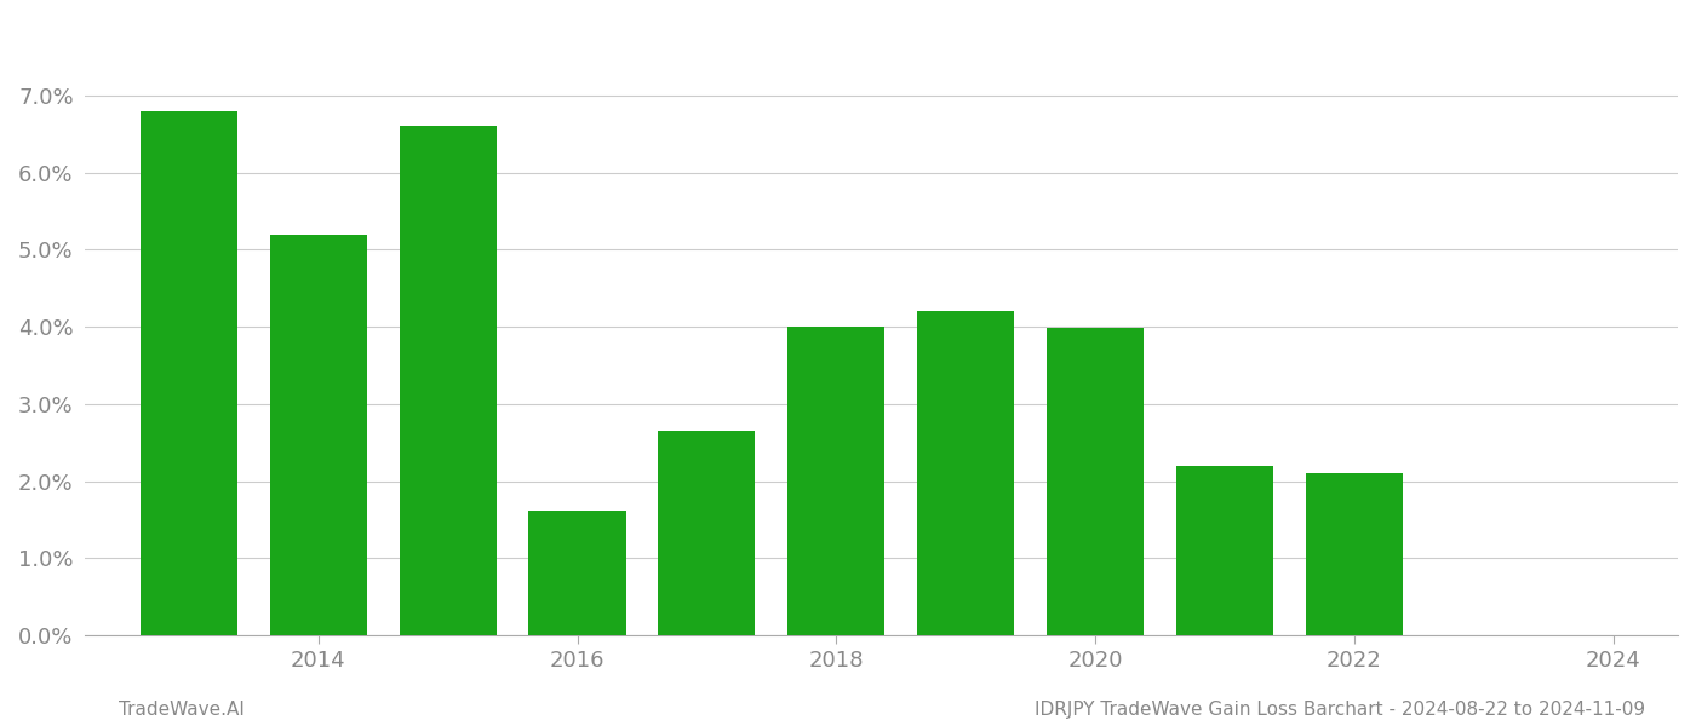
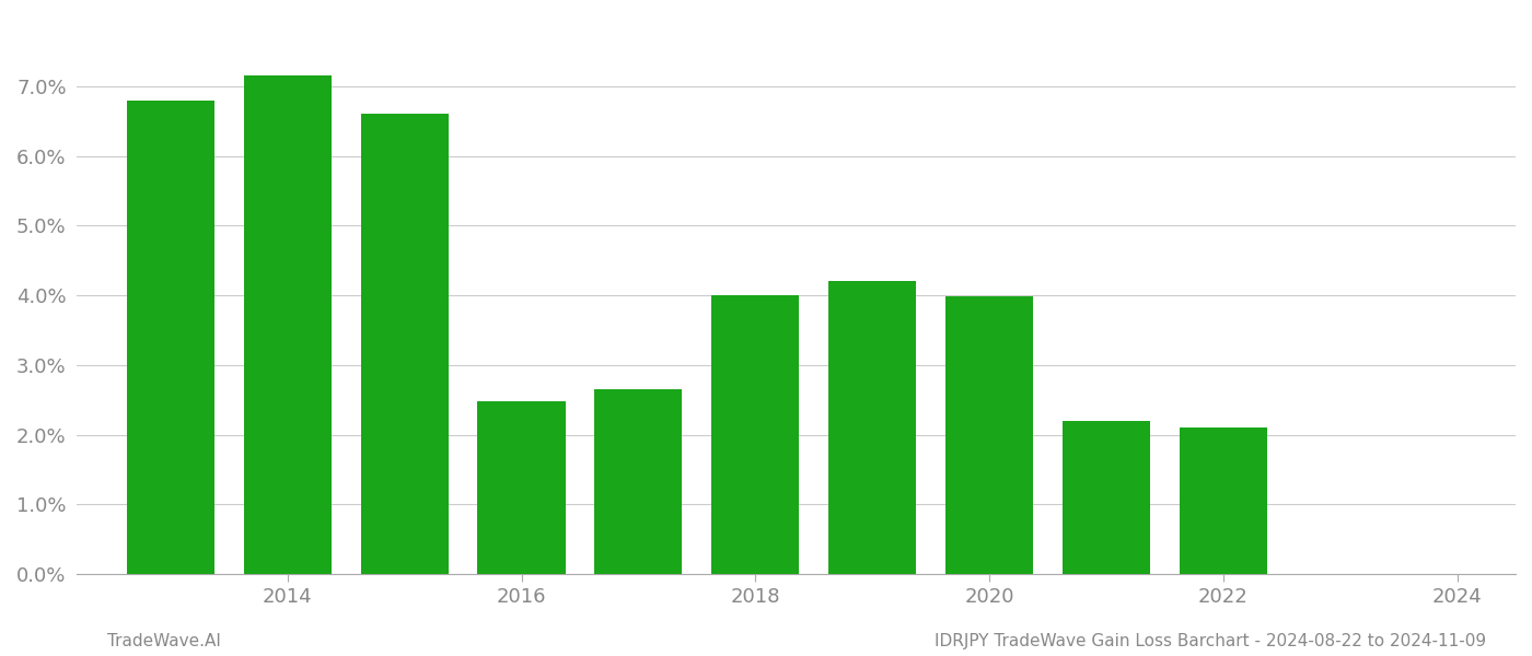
2014: 5.20% -> 7.15%
2016: 1.62% -> 2.48%
